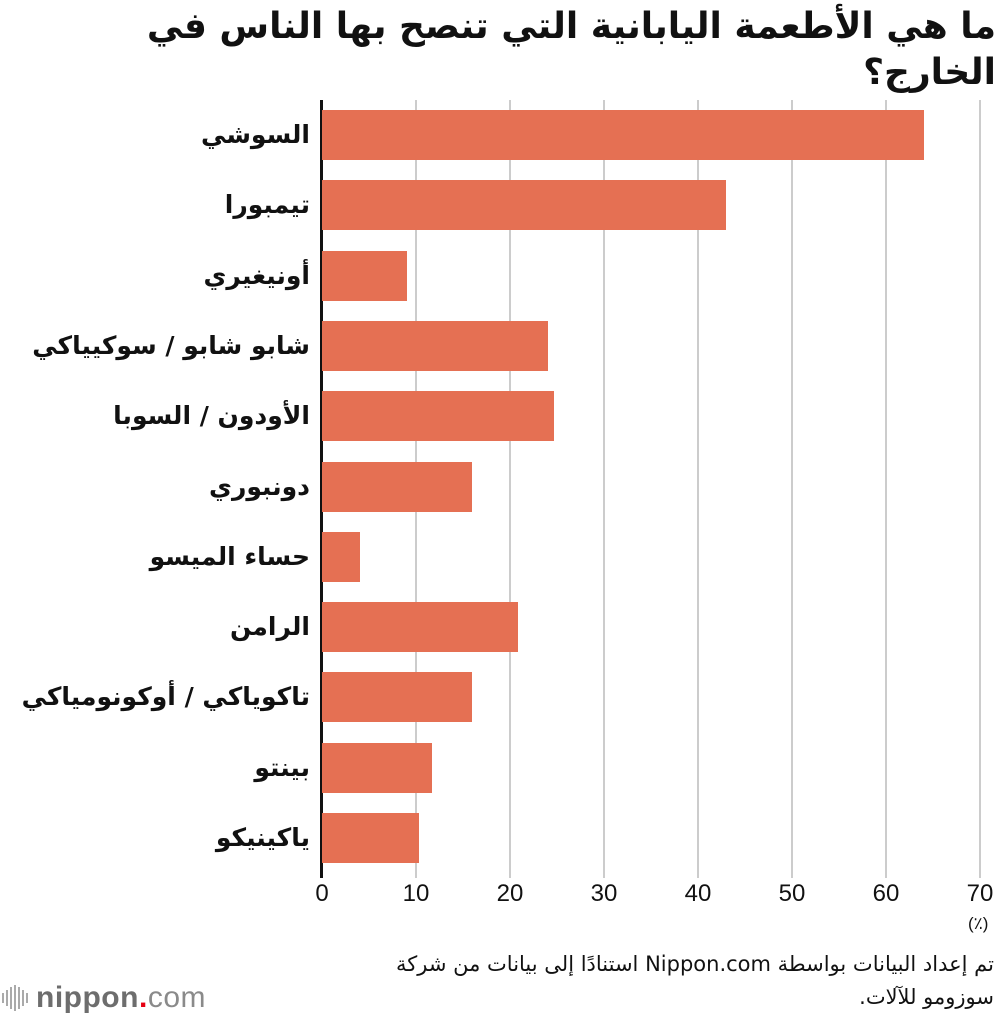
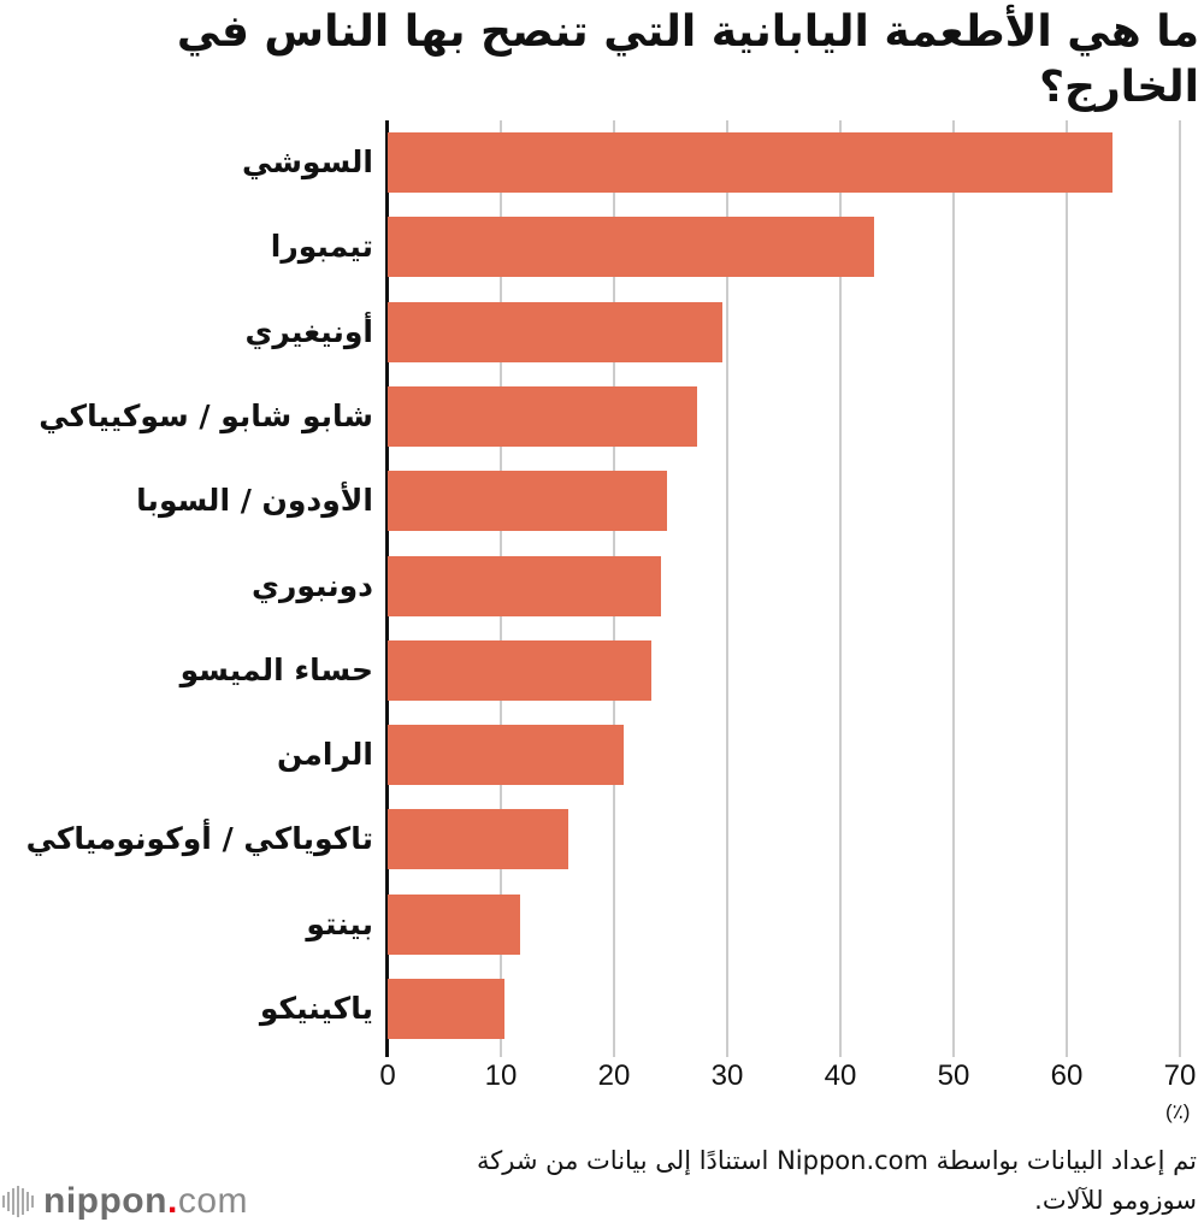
أونيغيري: 9 -> 30
شابو شابو / سوكيياكي: 24 -> 27
دونبوري: 16 -> 24
حساء الميسو: 4 -> 23
